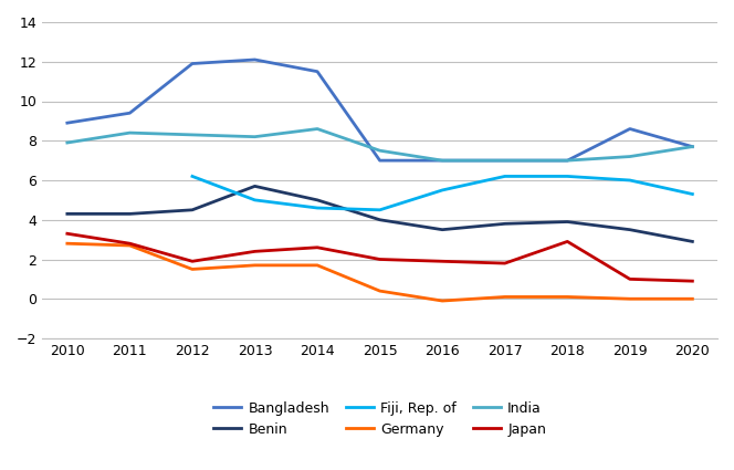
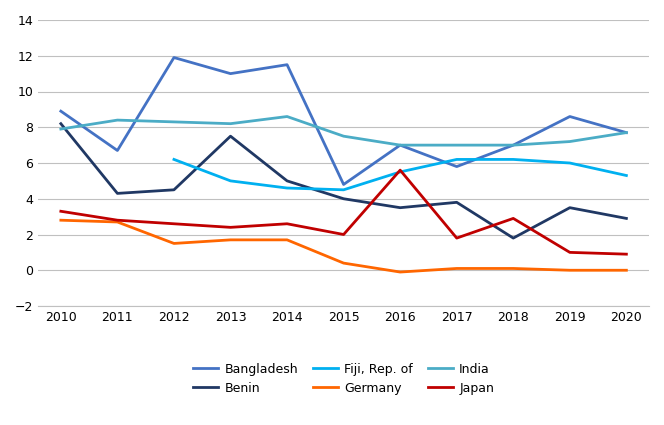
Benin/2010: 4.3 -> 8.2
Bangladesh/2011: 9.4 -> 6.7
Japan/2012: 1.9 -> 2.6
Bangladesh/2013: 12.1 -> 11.0
Benin/2013: 5.7 -> 7.5
Bangladesh/2015: 7.0 -> 4.8
Japan/2016: 1.9 -> 5.6
Bangladesh/2017: 7.0 -> 5.8
Benin/2018: 3.9 -> 1.8
